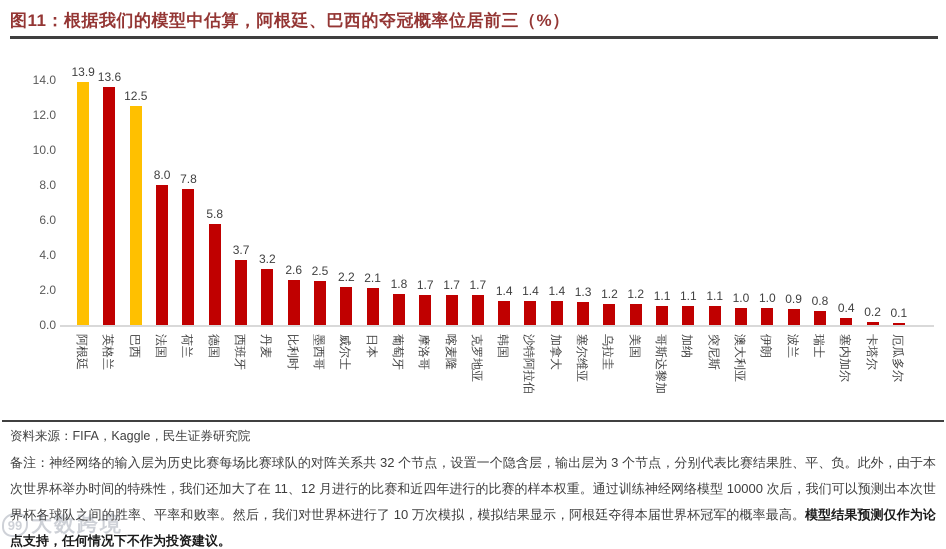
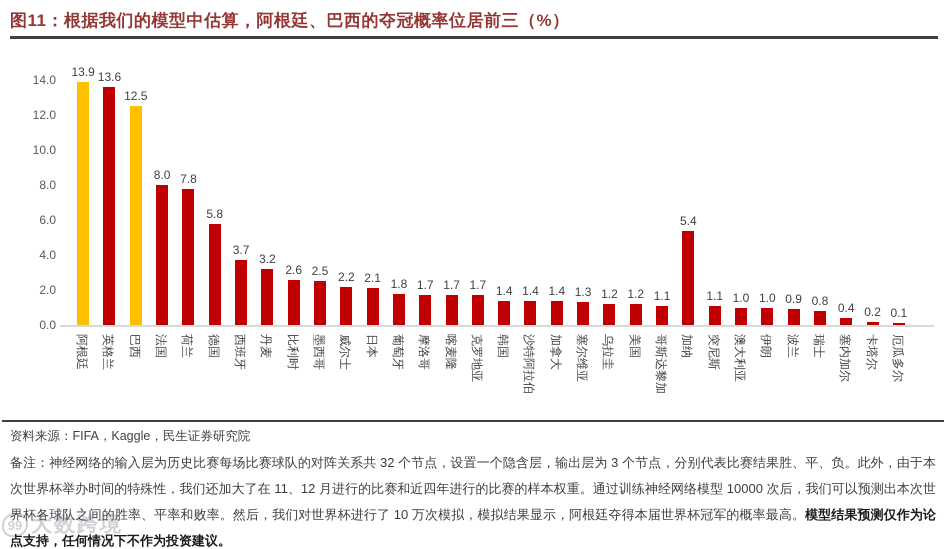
加纳: 1.1 -> 5.4
